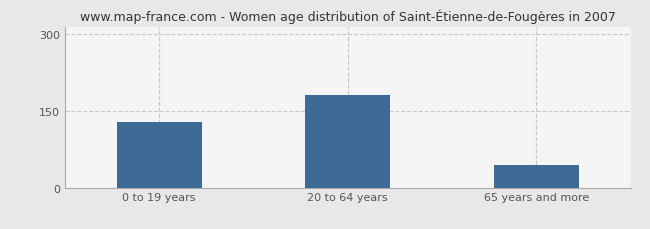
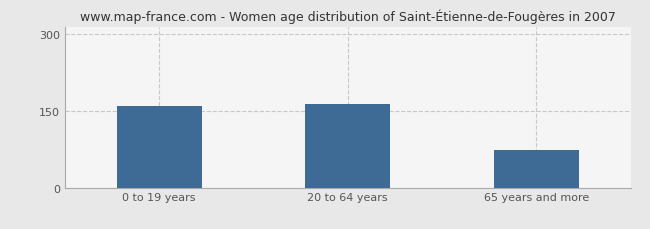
0 to 19 years: 128 -> 160
20 to 64 years: 181 -> 164
65 years and more: 44 -> 74
